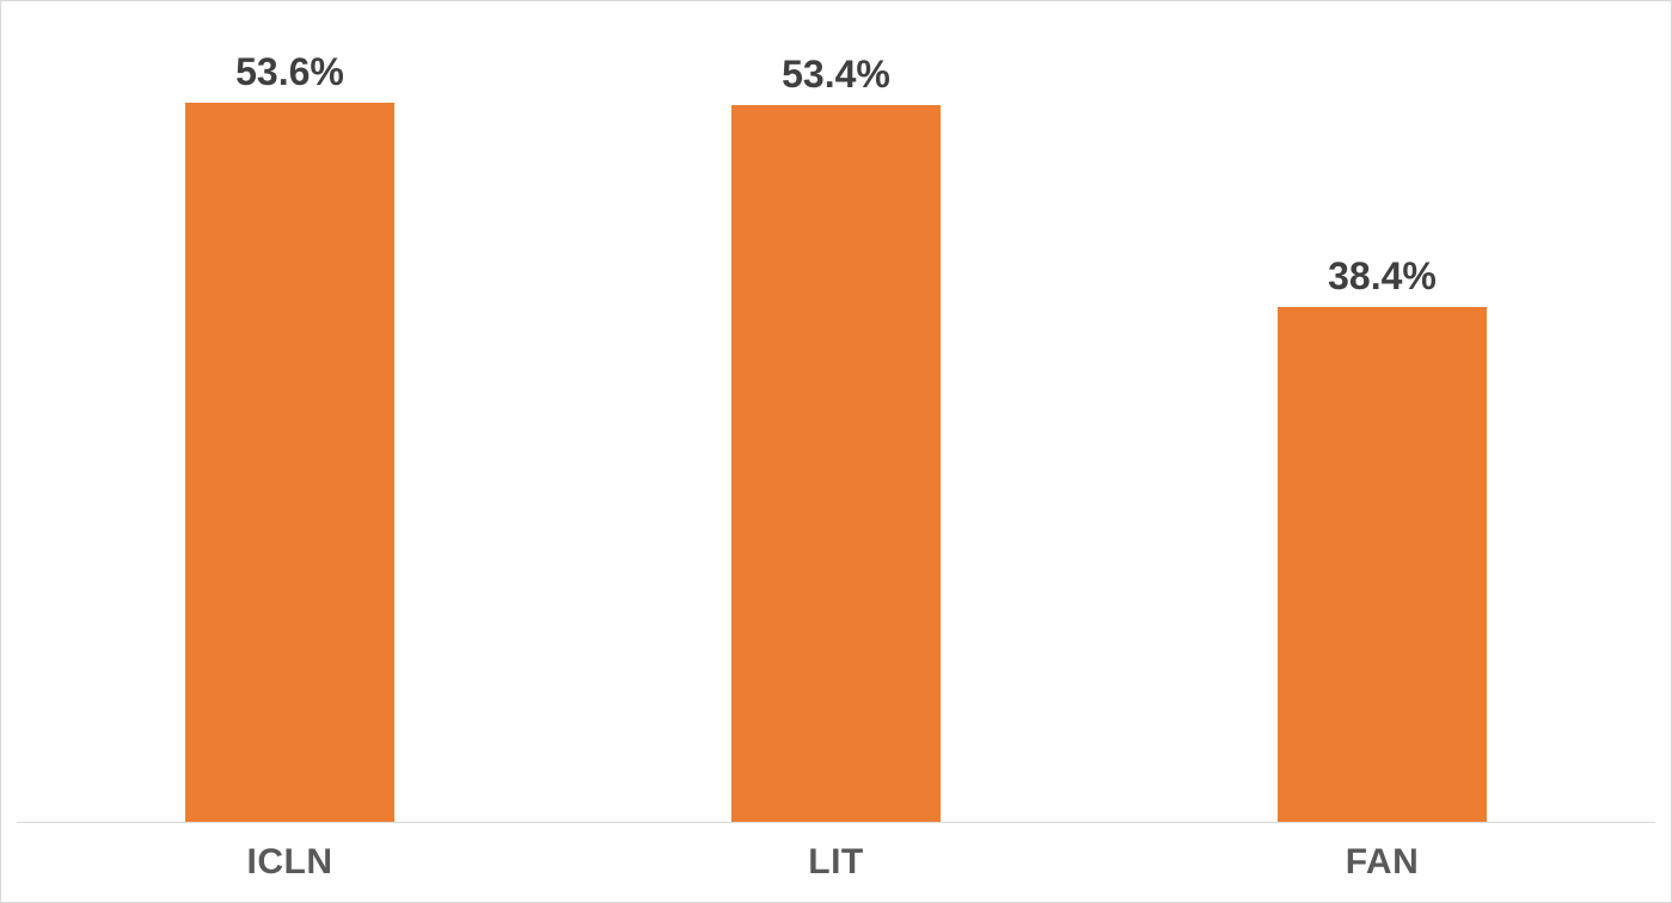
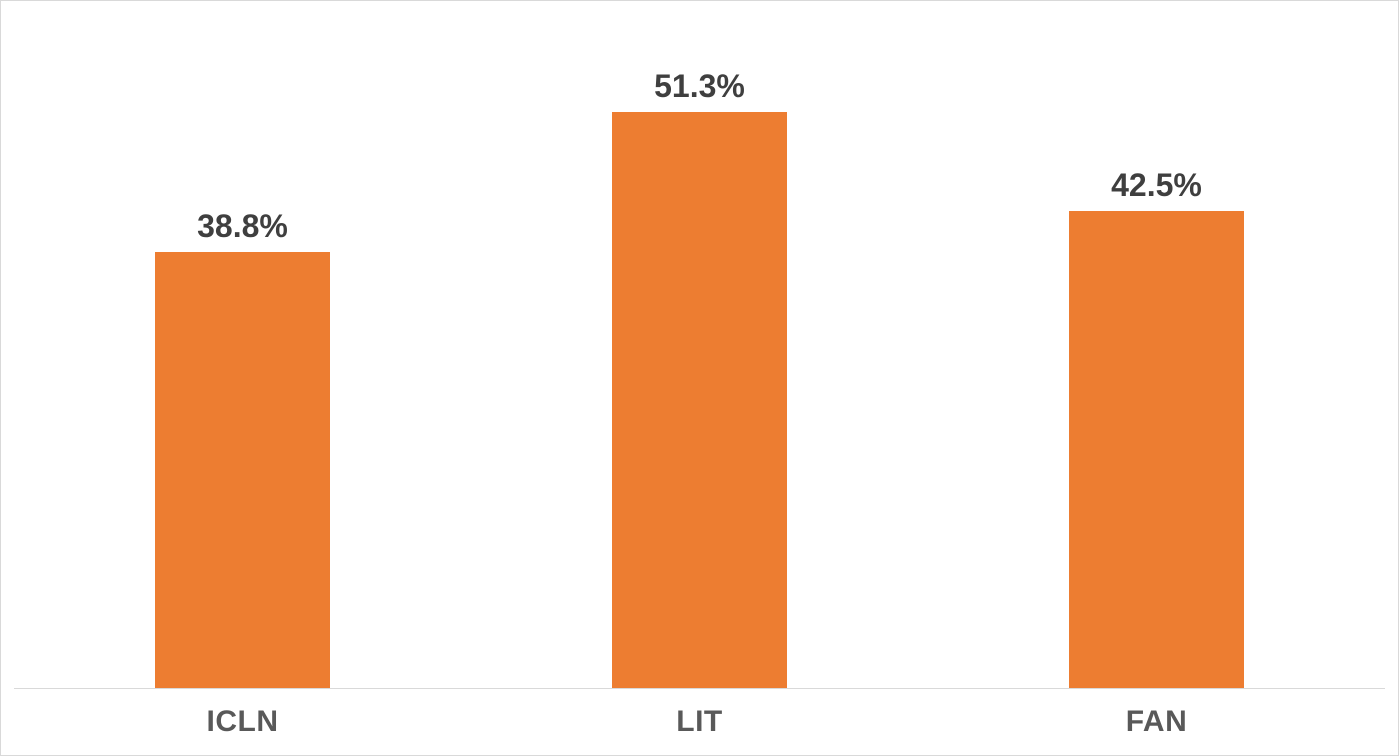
ICLN: 53.6% -> 38.8%
LIT: 53.4% -> 51.3%
FAN: 38.4% -> 42.5%
